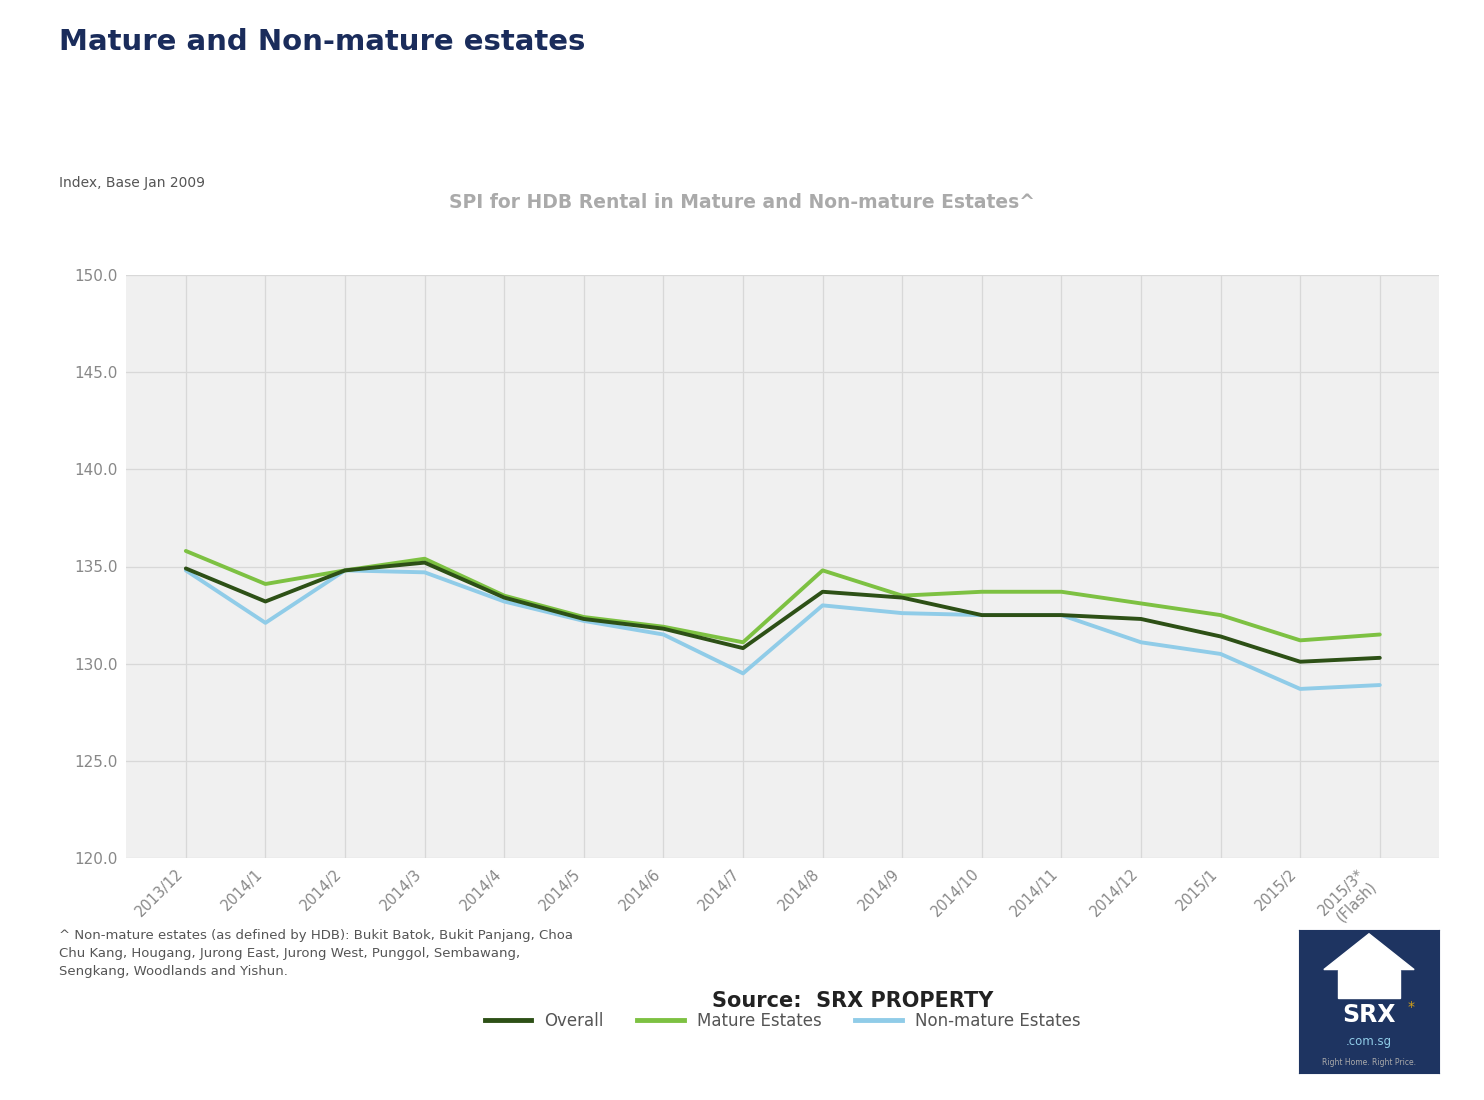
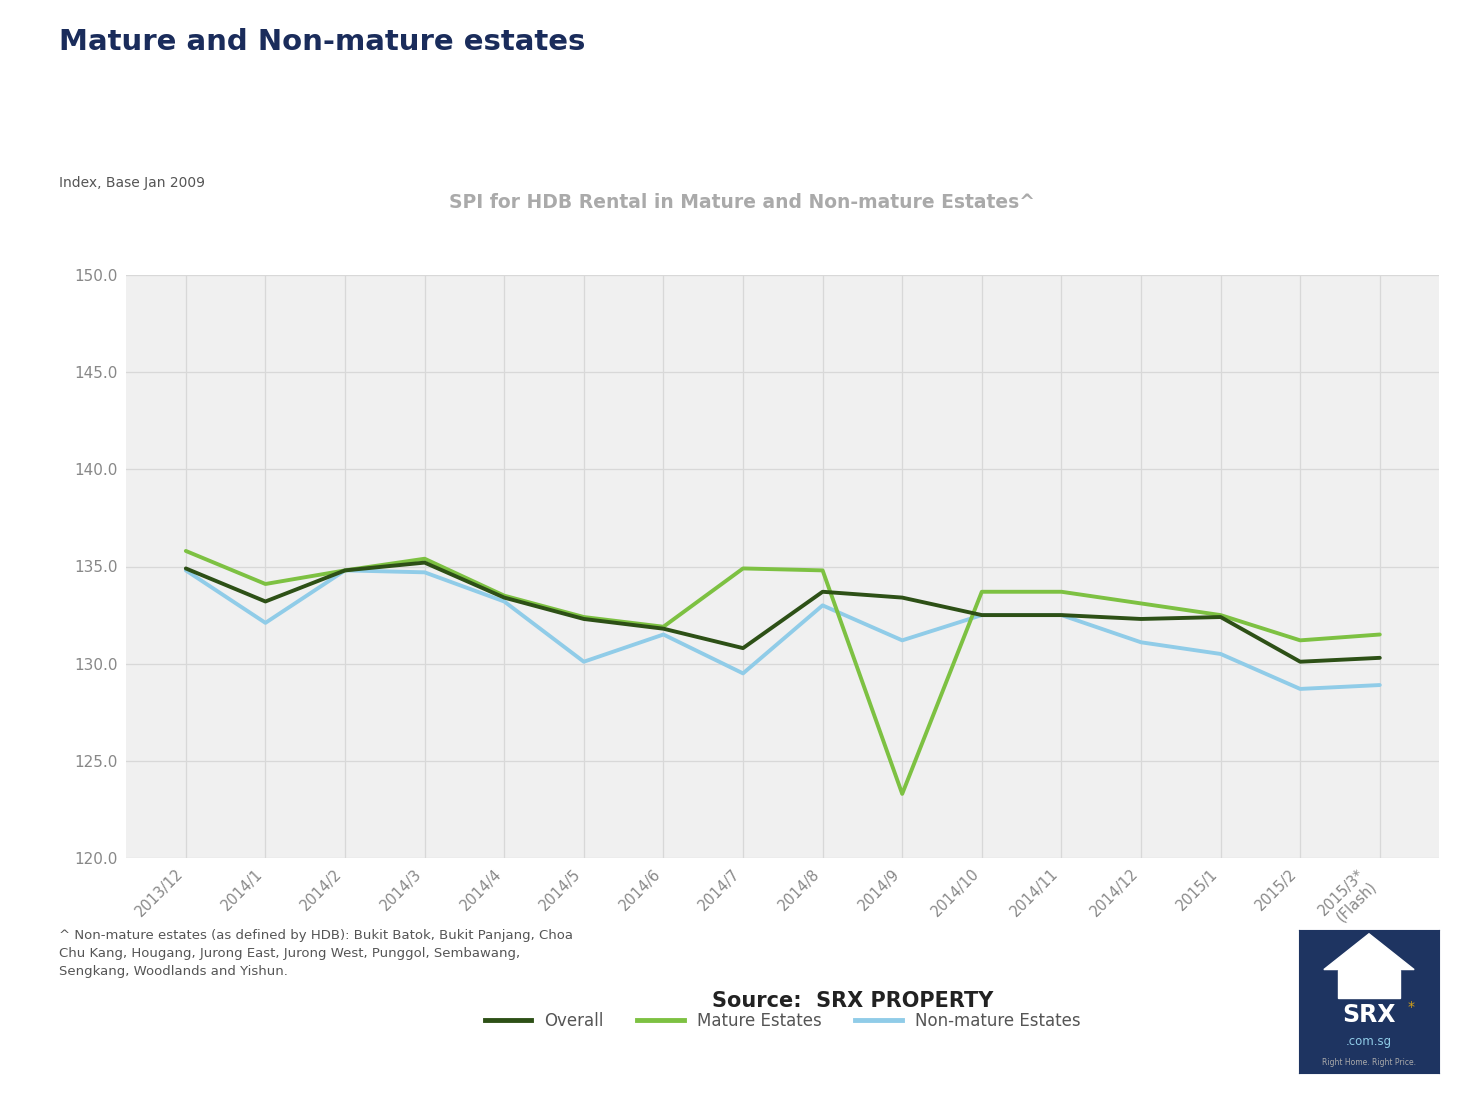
Non-mature Estates/2014/5: 132.2 -> 130.1
Mature Estates/2014/7: 131.1 -> 134.9
Mature Estates/2014/9: 133.5 -> 123.3
Non-mature Estates/2014/9: 132.6 -> 131.2
Overall/2015/1: 131.4 -> 132.4
